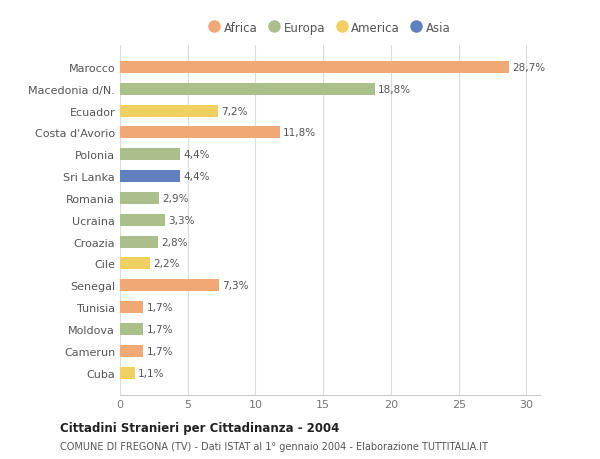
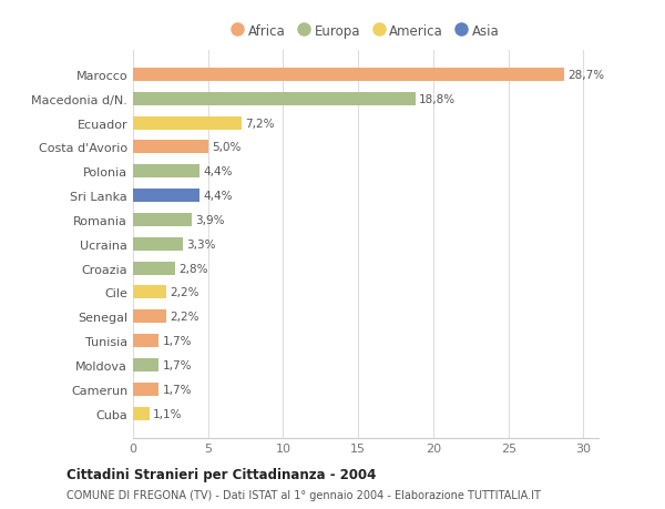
Costa d'Avorio: 11,8% -> 5,0%
Romania: 2,9% -> 3,9%
Senegal: 7,3% -> 2,2%
